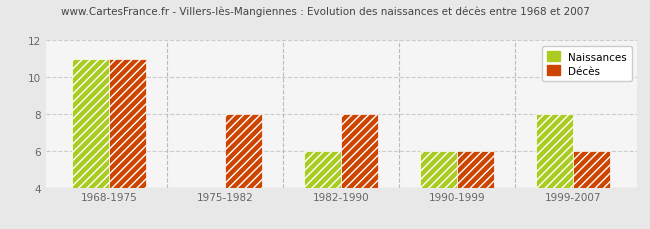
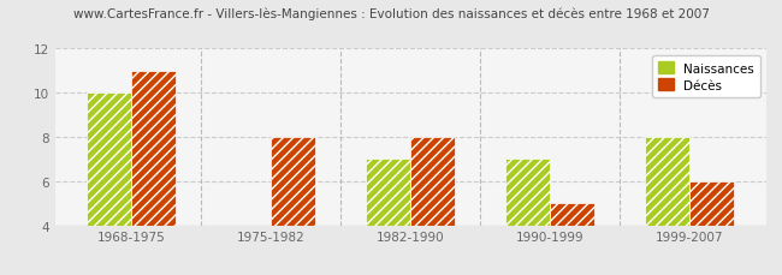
Naissances/1968-1975: 11 -> 10
Naissances/1982-1990: 6 -> 7
Naissances/1990-1999: 6 -> 7
Décès/1990-1999: 6 -> 5
